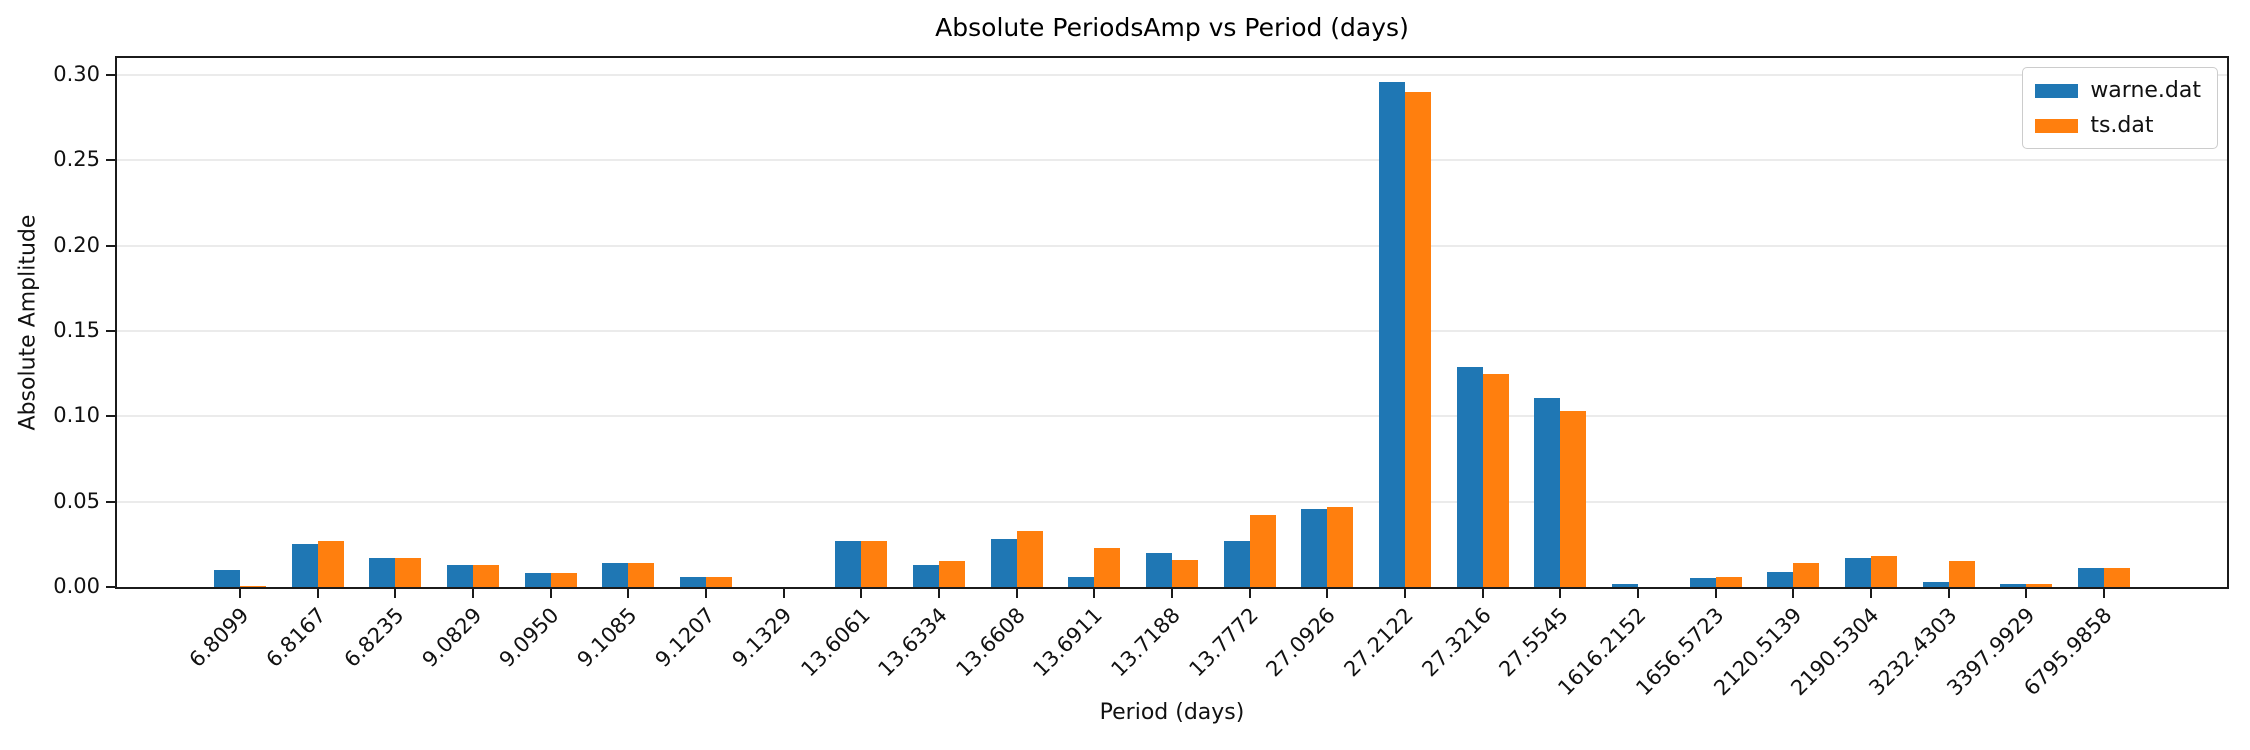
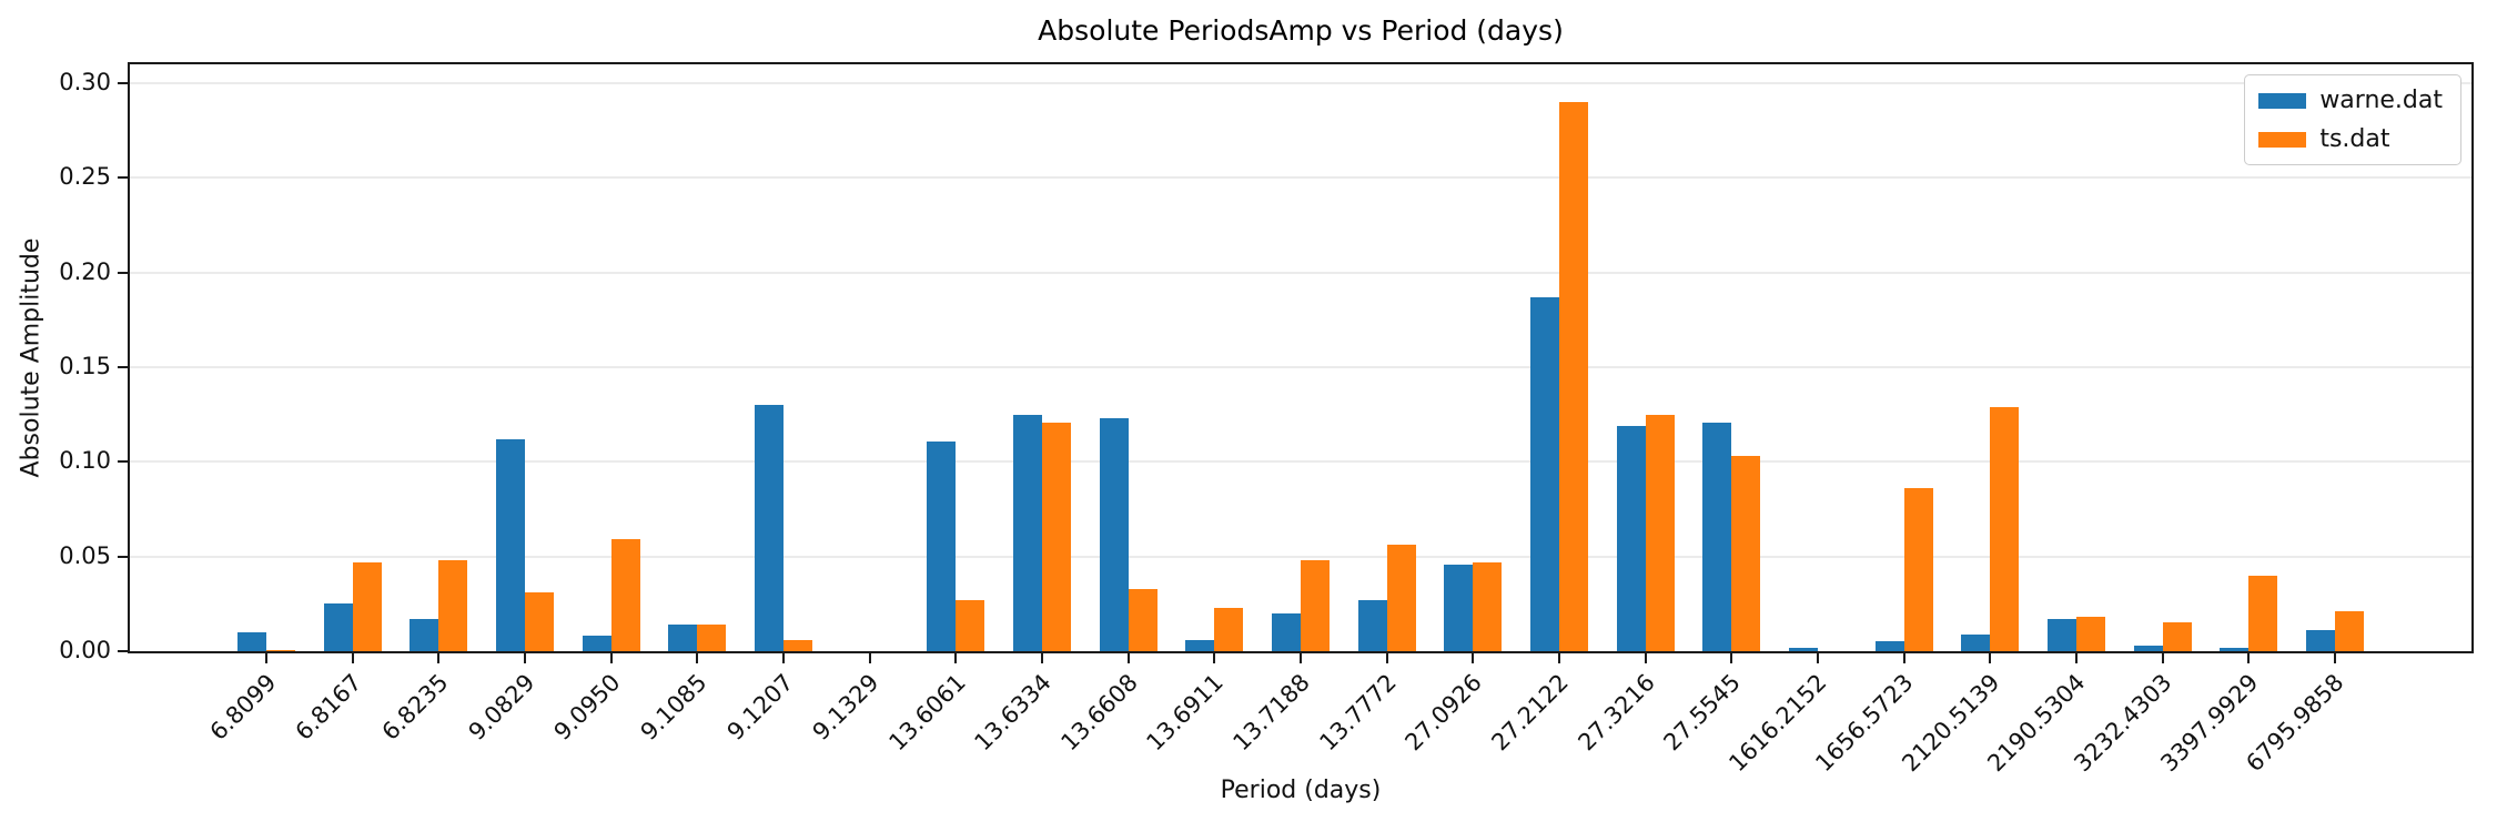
ts.dat/6.8167: 0.027 -> 0.047
ts.dat/6.8235: 0.017 -> 0.048
warne.dat/9.0829: 0.013 -> 0.112
ts.dat/9.0829: 0.013 -> 0.031
ts.dat/9.0950: 0.008 -> 0.059
warne.dat/9.1207: 0.006 -> 0.130
warne.dat/13.6061: 0.027 -> 0.111
warne.dat/13.6334: 0.013 -> 0.125
ts.dat/13.6334: 0.015 -> 0.121
warne.dat/13.6608: 0.028 -> 0.123
ts.dat/13.7188: 0.016 -> 0.048
ts.dat/13.7772: 0.042 -> 0.056
warne.dat/27.2122: 0.296 -> 0.187
warne.dat/27.3216: 0.129 -> 0.119
warne.dat/27.5545: 0.111 -> 0.121
ts.dat/1656.5723: 0.006 -> 0.086
ts.dat/2120.5139: 0.014 -> 0.129
ts.dat/3397.9929: 0.002 -> 0.040
ts.dat/6795.9858: 0.011 -> 0.021
